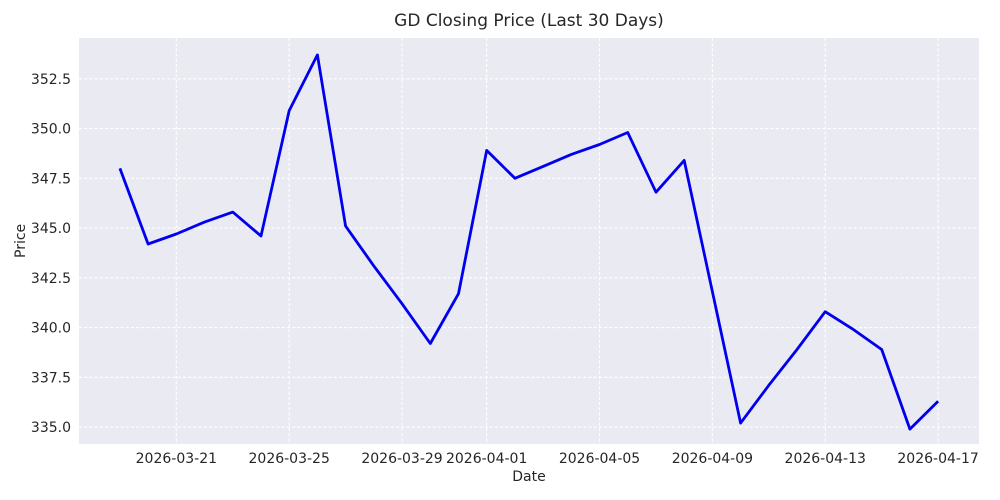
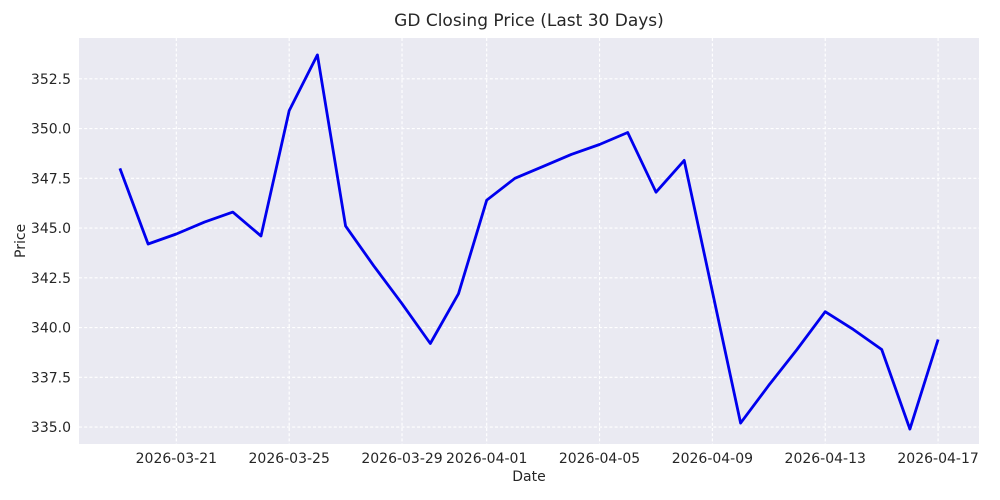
2026-04-01: 348.9 -> 346.4
2026-04-17: 336.3 -> 339.4
